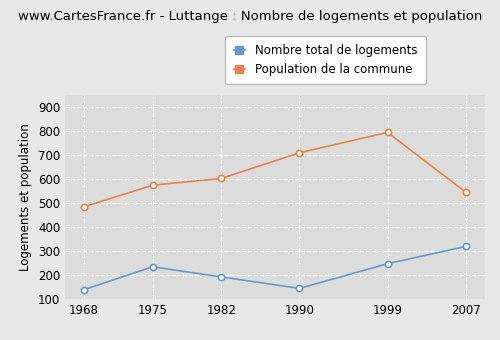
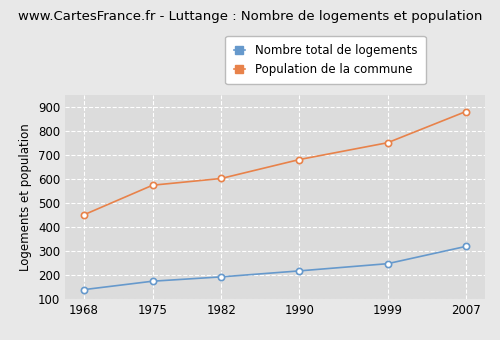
Population de la commune/1968: 485 -> 452
Nombre total de logements/1975: 235 -> 175
Nombre total de logements/1990: 145 -> 218
Population de la commune/1990: 710 -> 682
Population de la commune/1999: 795 -> 752
Population de la commune/2007: 545 -> 882
